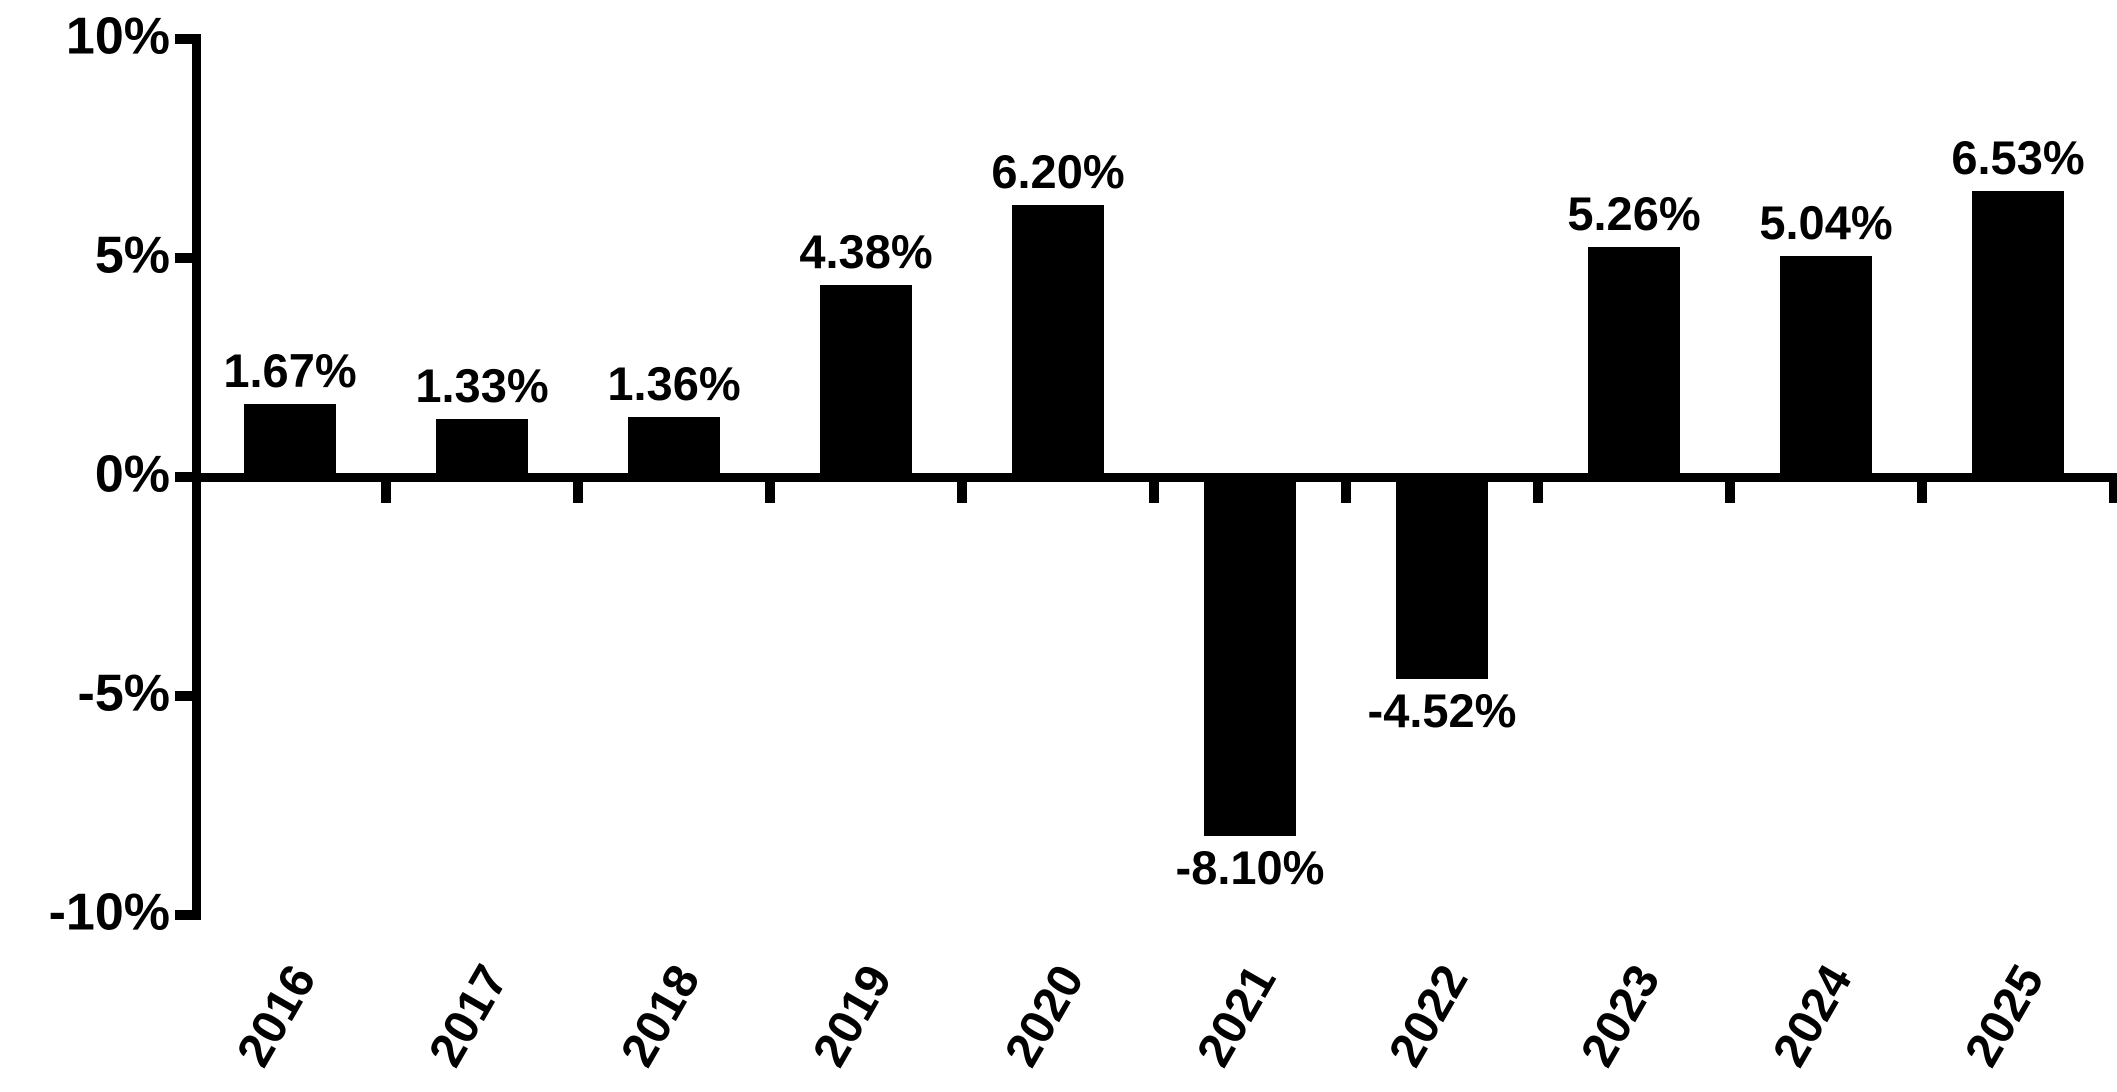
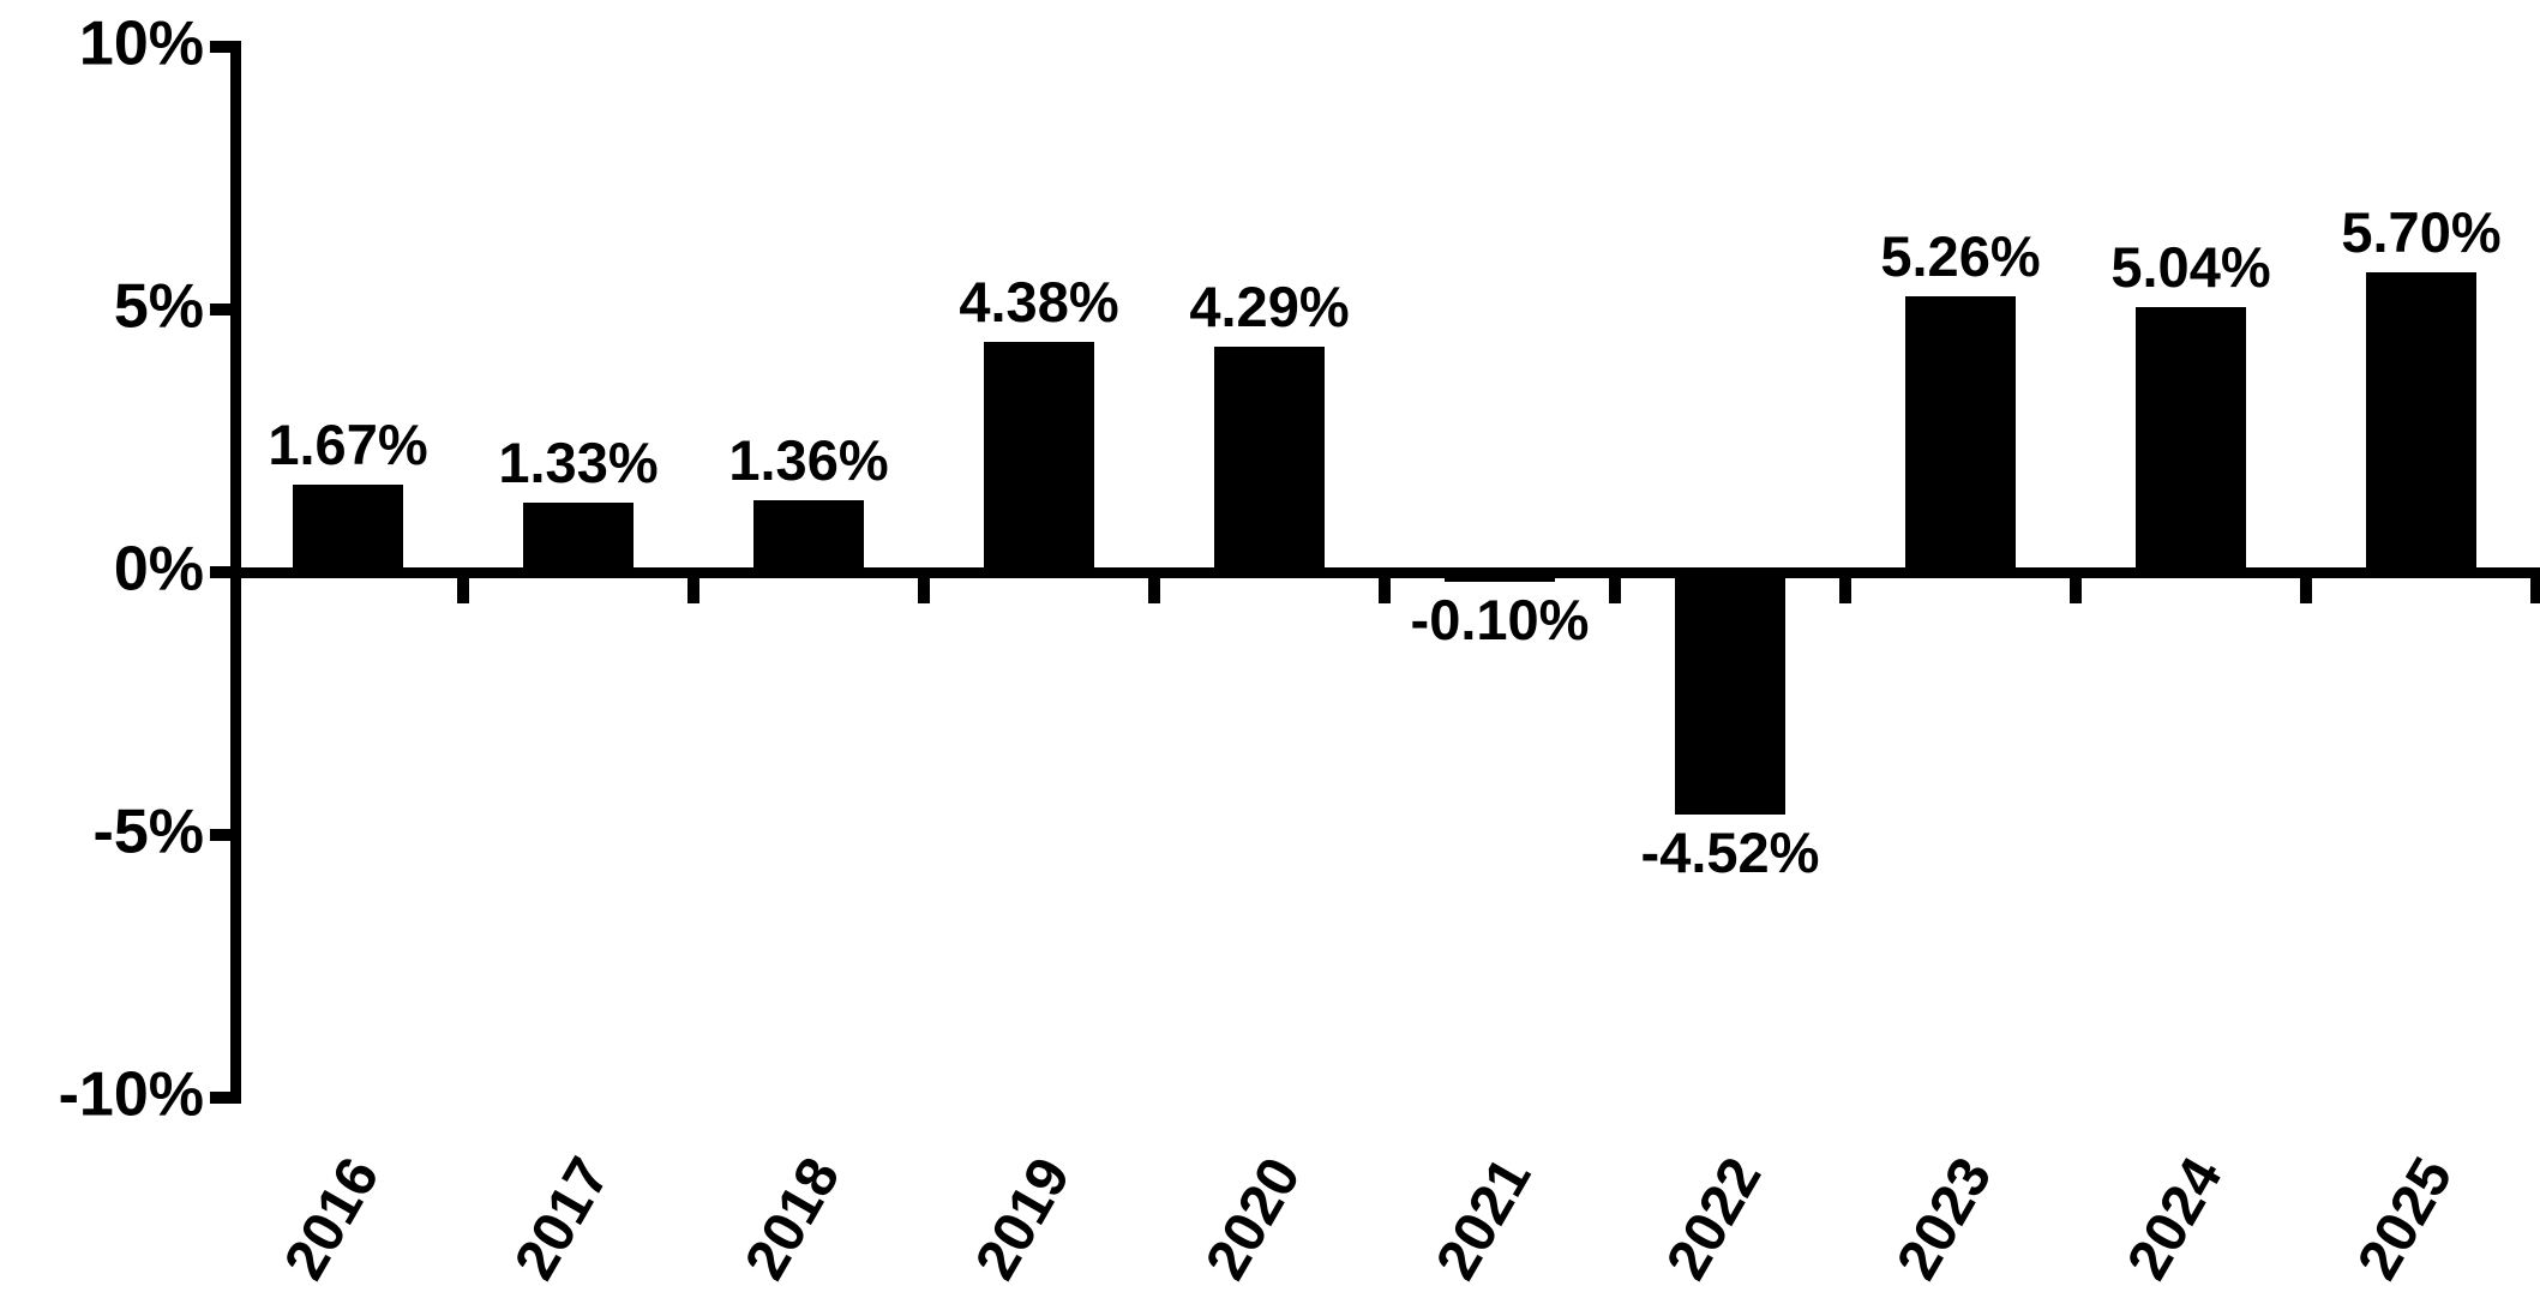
2020: 6.20% -> 4.29%
2021: -8.10% -> -0.10%
2025: 6.53% -> 5.70%
